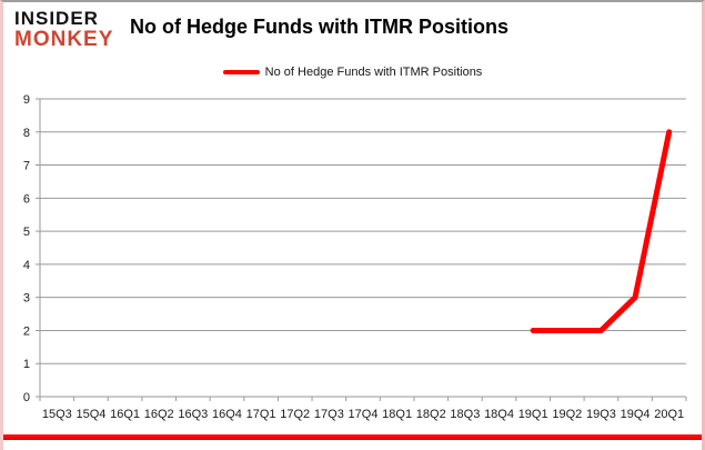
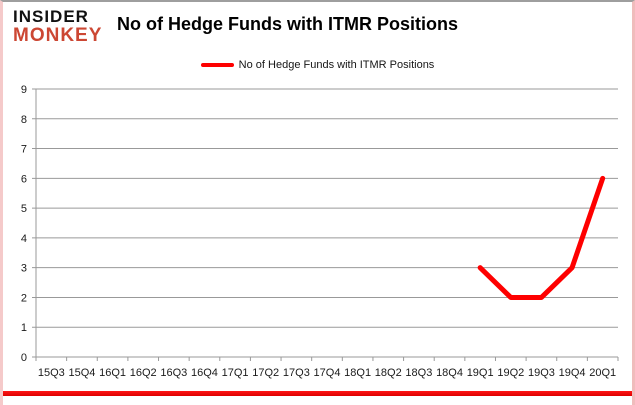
19Q1: 2 -> 3
20Q1: 8 -> 6
